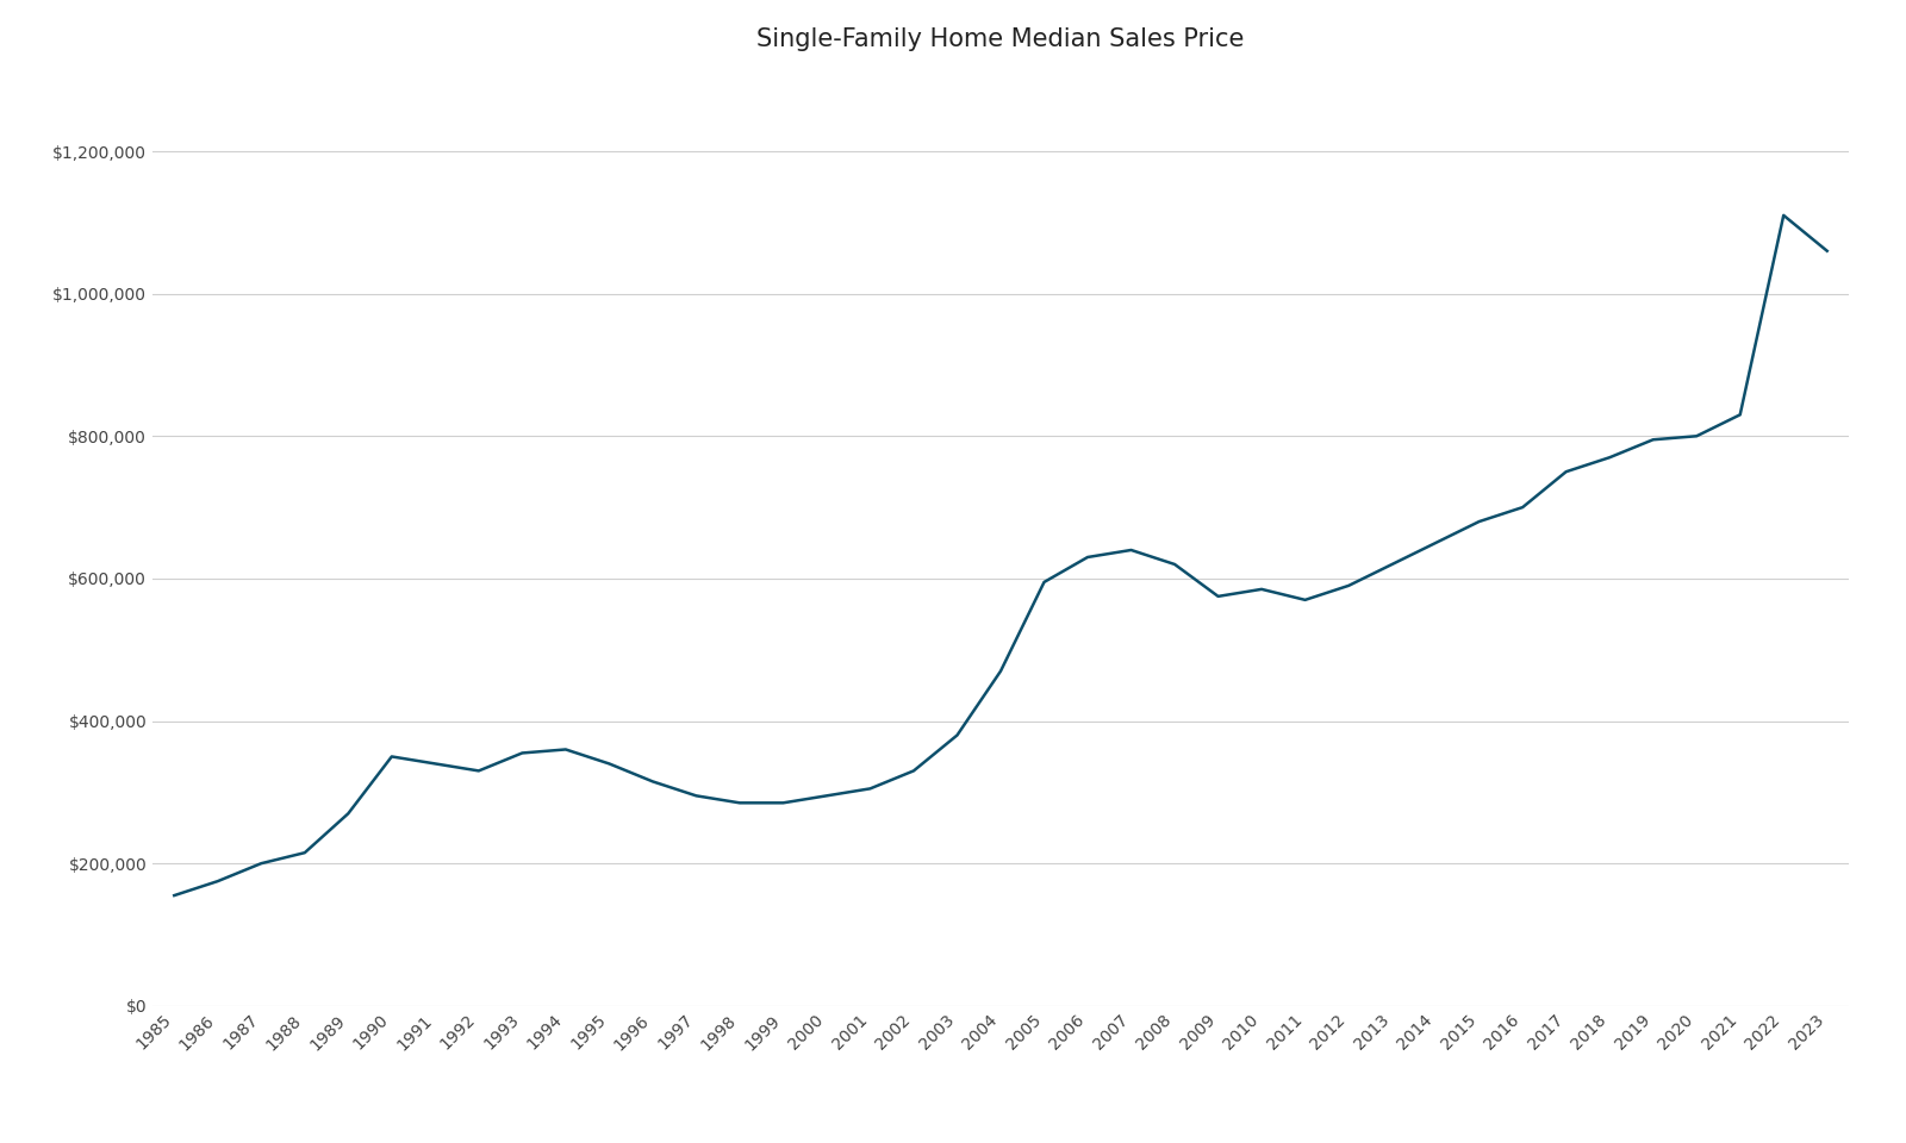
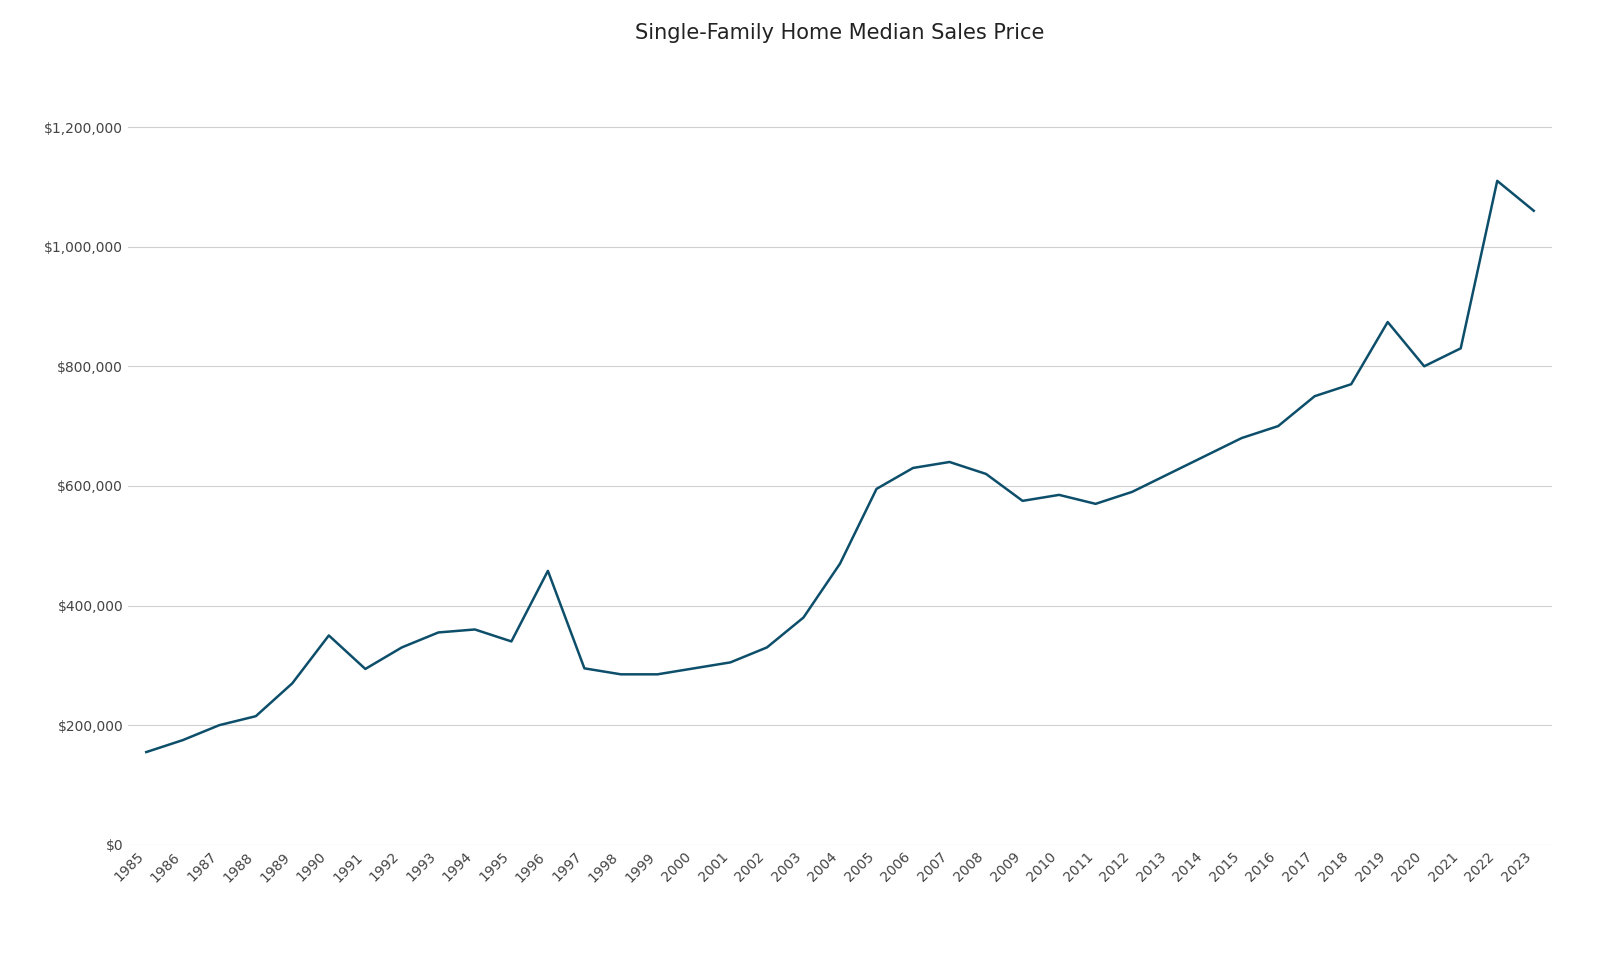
1991: $340,000 -> $294,000
1996: $315,000 -> $458,000
2019: $795,000 -> $874,000
